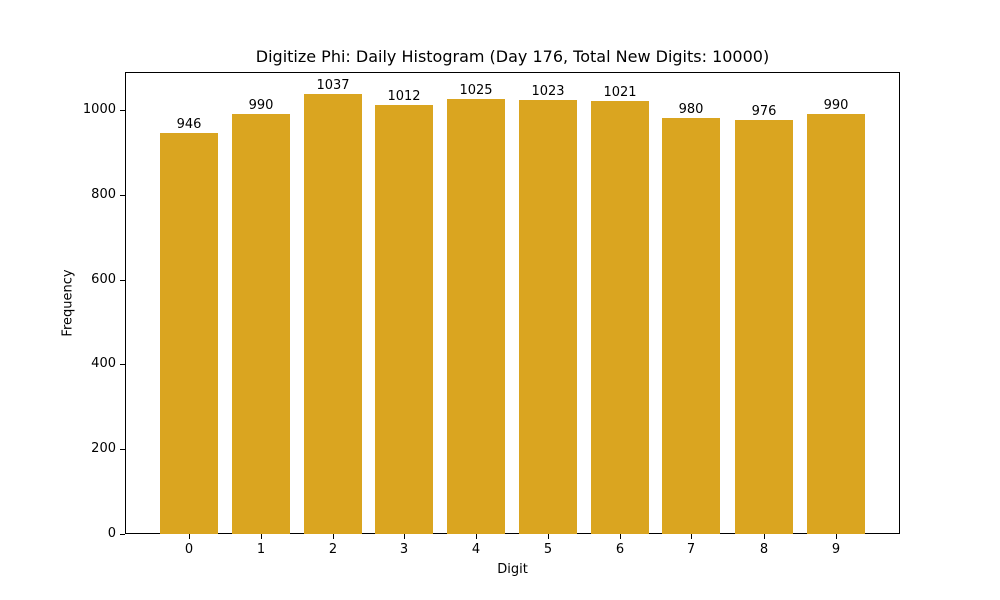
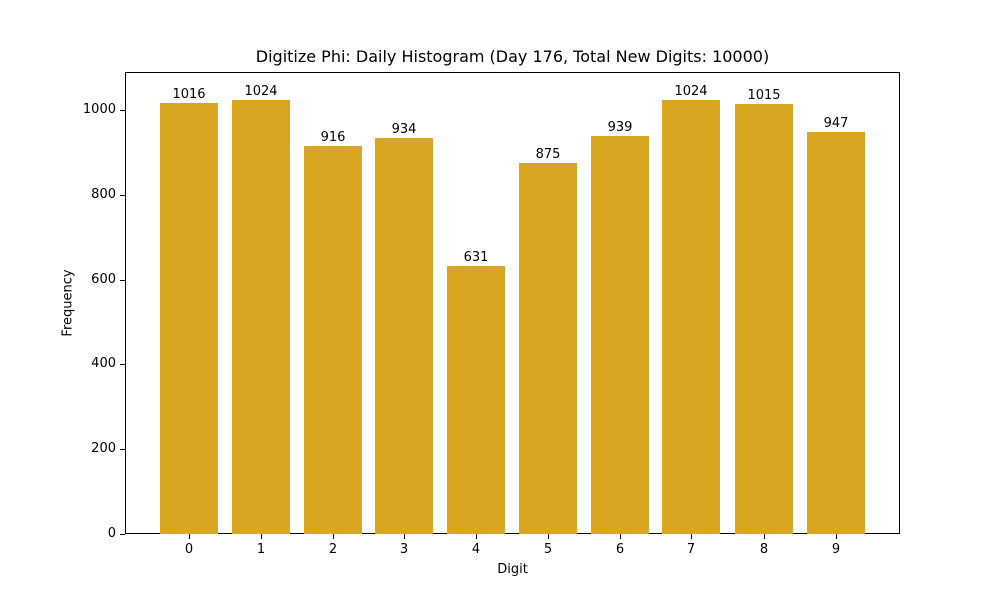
0: 946 -> 1016
1: 990 -> 1024
2: 1037 -> 916
3: 1012 -> 934
4: 1025 -> 631
5: 1023 -> 875
6: 1021 -> 939
7: 980 -> 1024
8: 976 -> 1015
9: 990 -> 947
